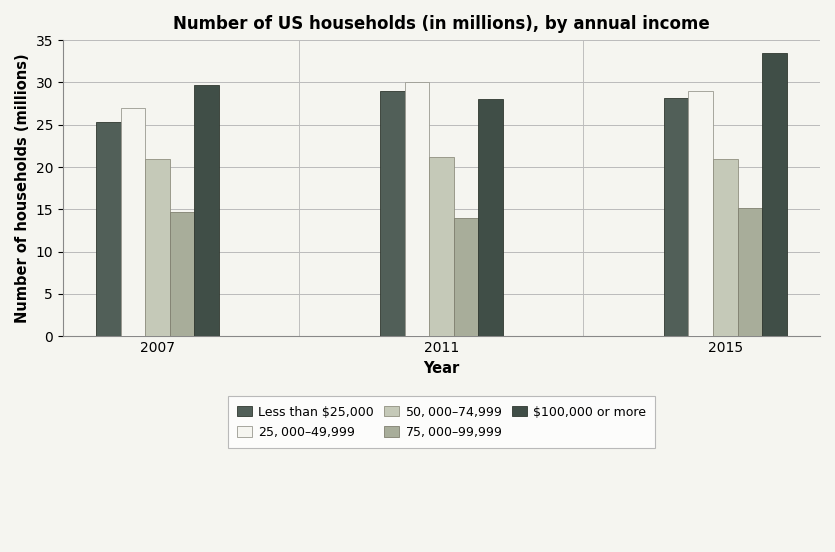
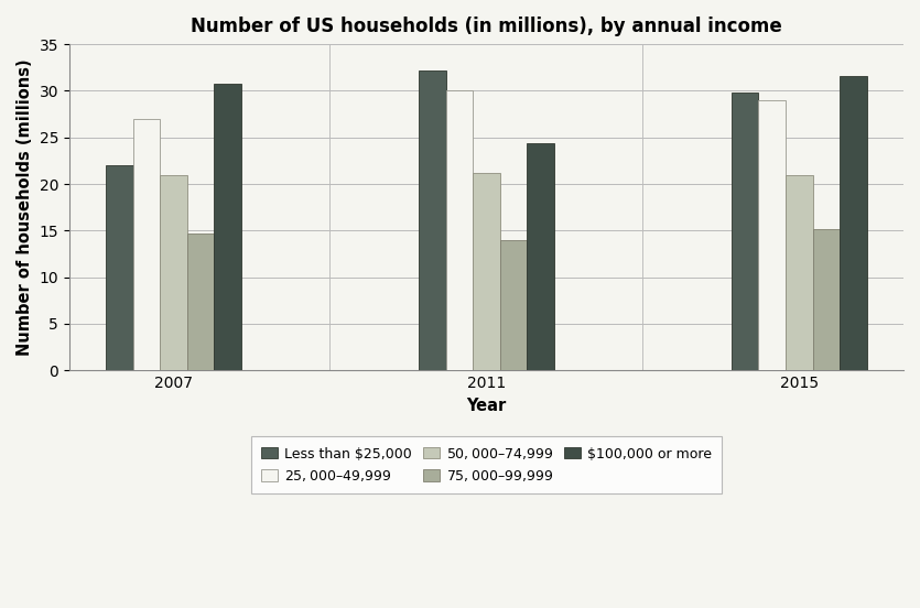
Less than $25,000/2007: 25.3 -> 22.0
$100,000 or more/2007: 29.7 -> 30.8
Less than $25,000/2011: 29.0 -> 32.2
$100,000 or more/2011: 28.0 -> 24.4
Less than $25,000/2015: 28.2 -> 29.8
$100,000 or more/2015: 33.5 -> 31.6
